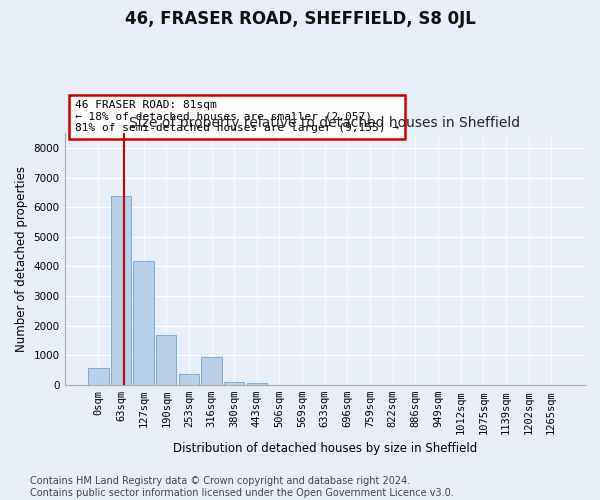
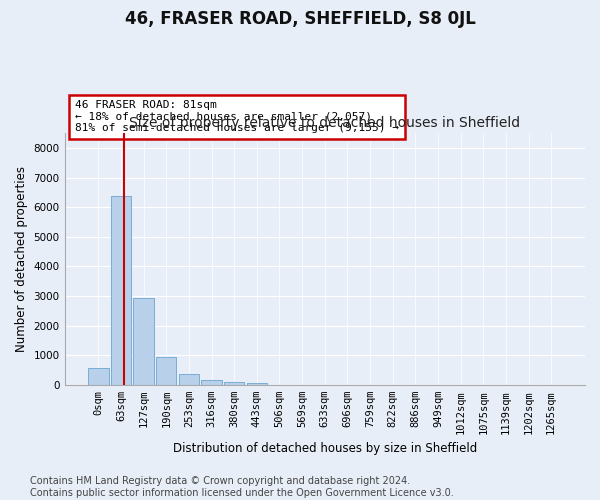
127sqm: 4200 -> 2930
190sqm: 1700 -> 960
316sqm: 950 -> 170
